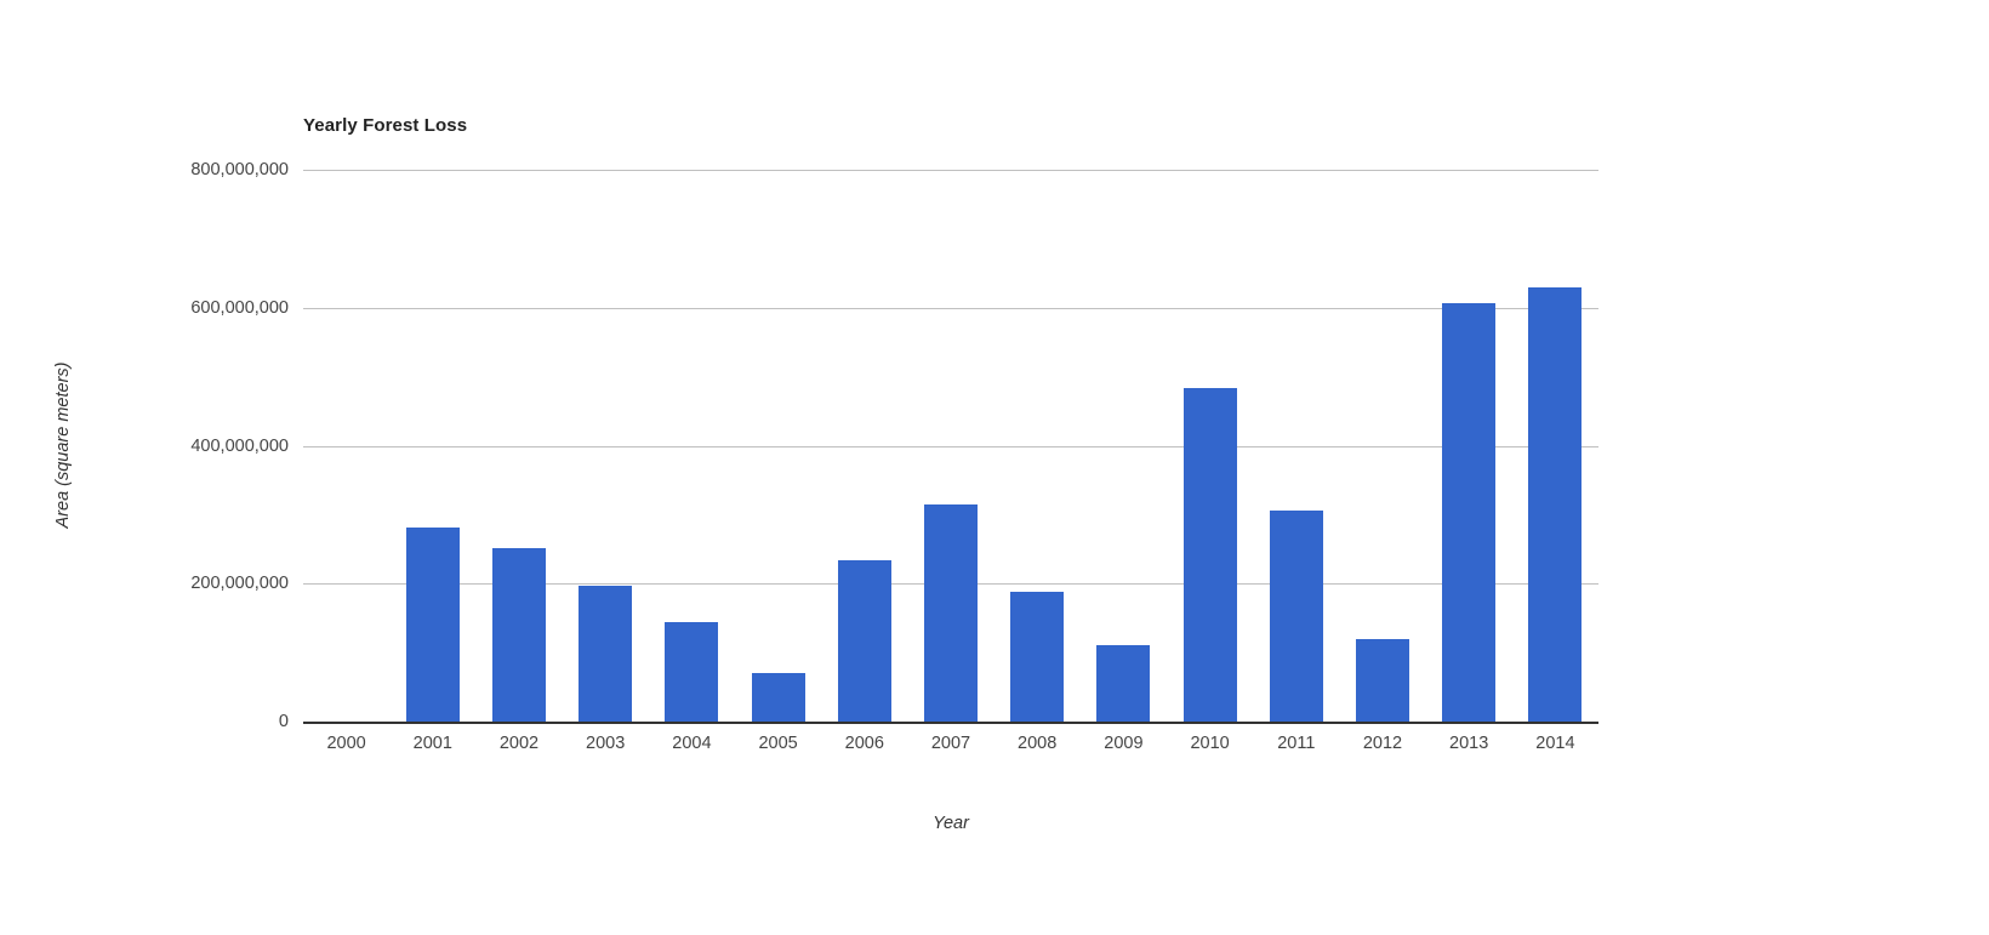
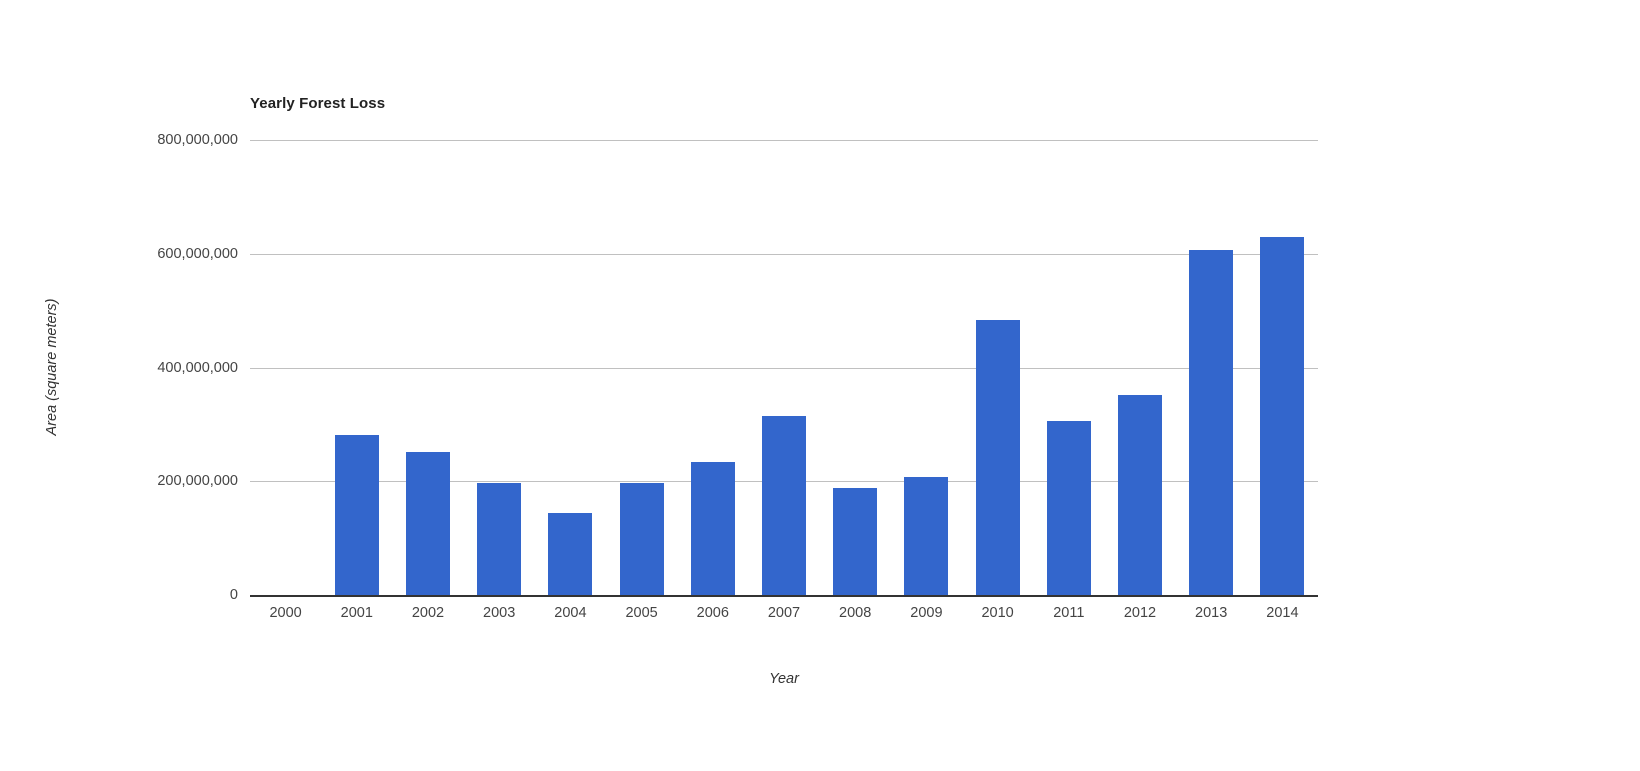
2005: 70000000 -> 200000000
2009: 110000000 -> 210000000
2012: 120000000 -> 350000000
